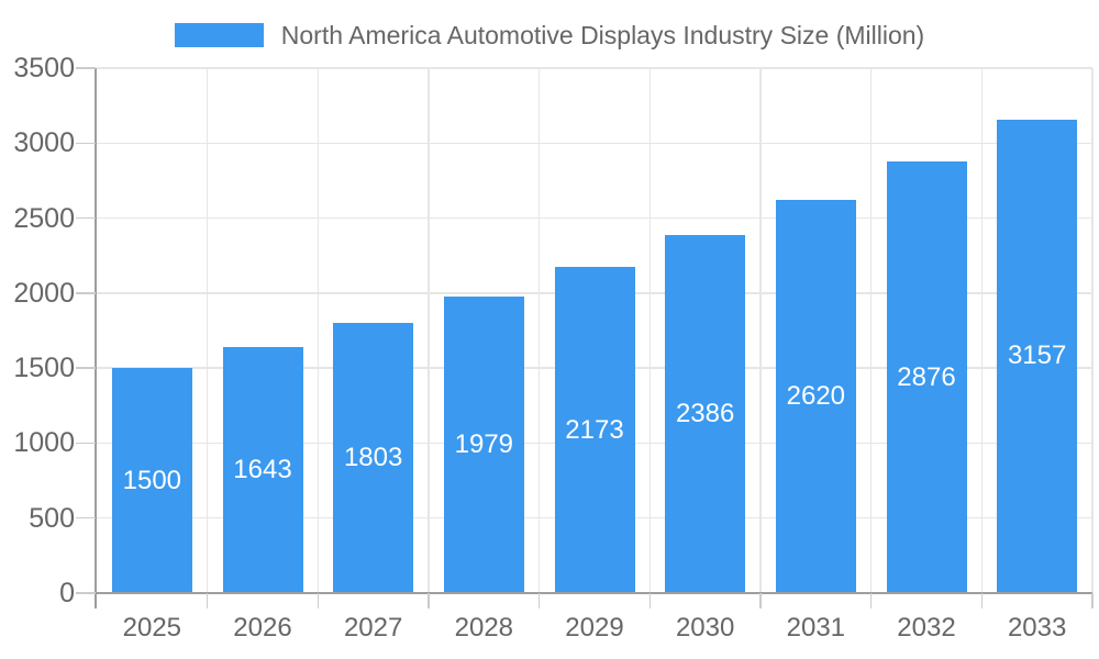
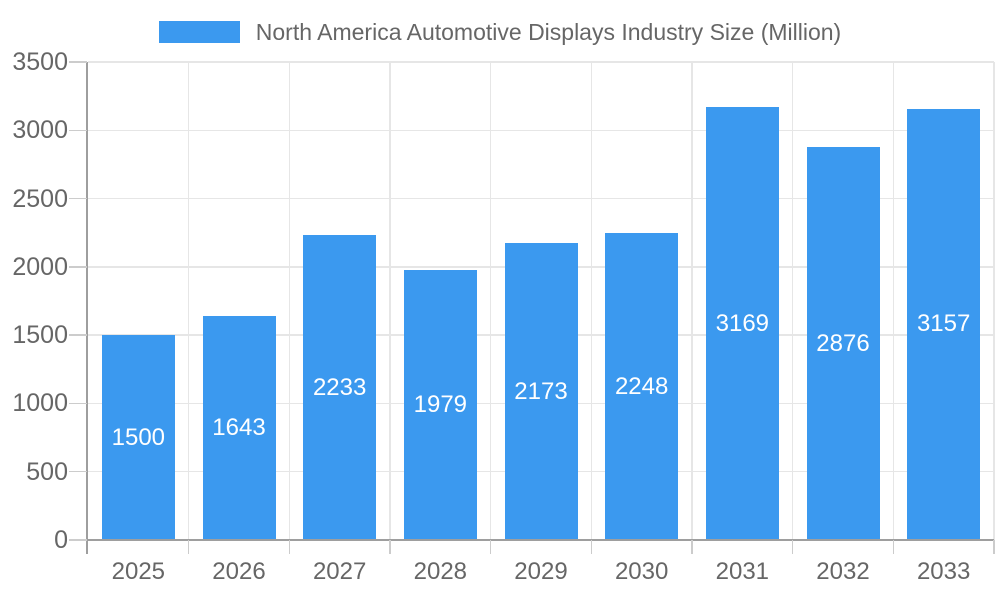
2027: 1803 -> 2233
2030: 2386 -> 2248
2031: 2620 -> 3169
